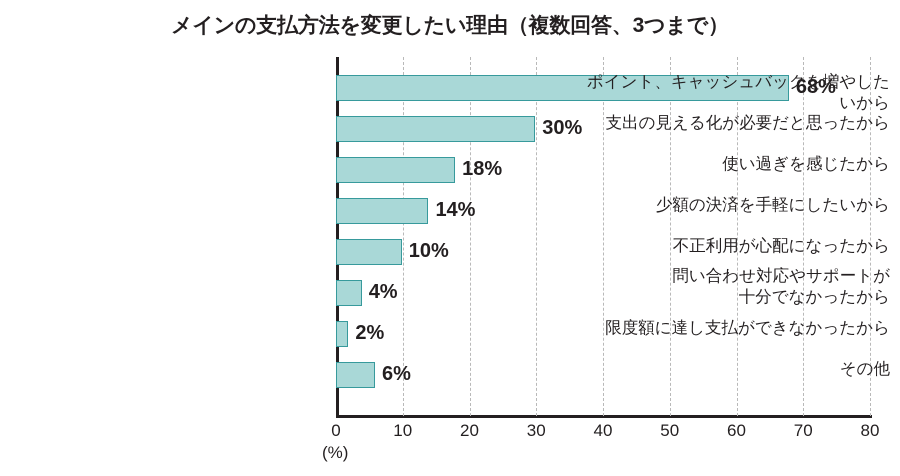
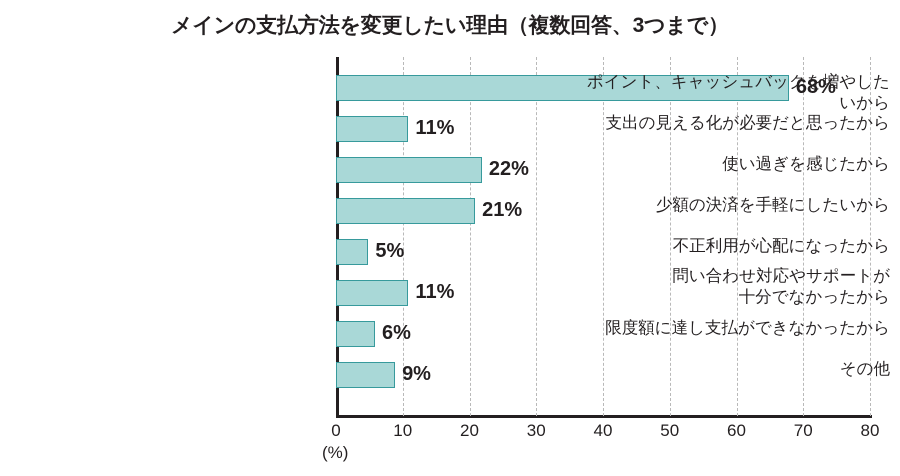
支出の見える化が必要だと思ったから: 30% -> 11%
使い過ぎを感じたから: 18% -> 22%
少額の決済を手軽にしたいから: 14% -> 21%
不正利用が心配になったから: 10% -> 5%
問い合わせ対応やサポートが 十分でなかったから: 4% -> 11%
限度額に達し支払ができなかったから: 2% -> 6%
その他: 6% -> 9%
